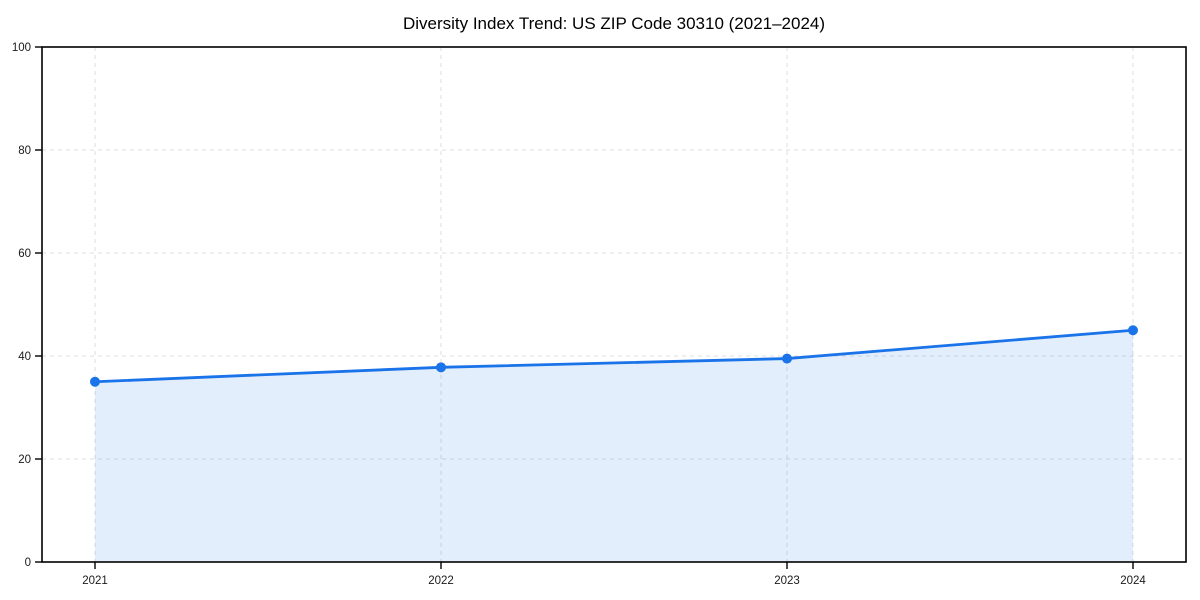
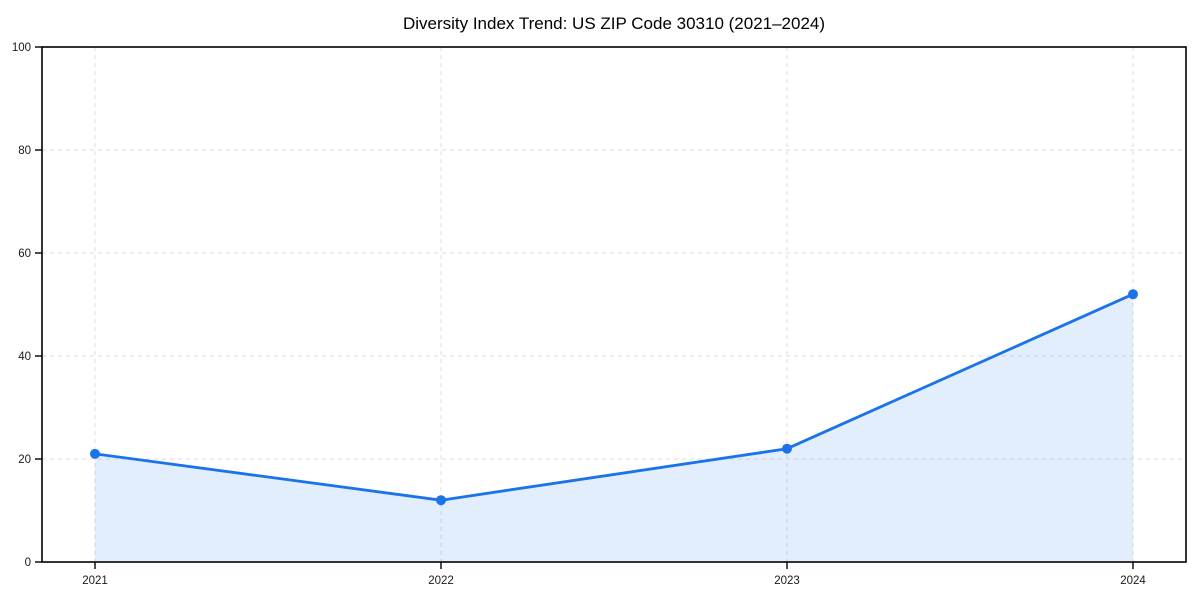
2021: 35 -> 21
2022: 38 -> 12
2023: 40 -> 22
2024: 45 -> 52
